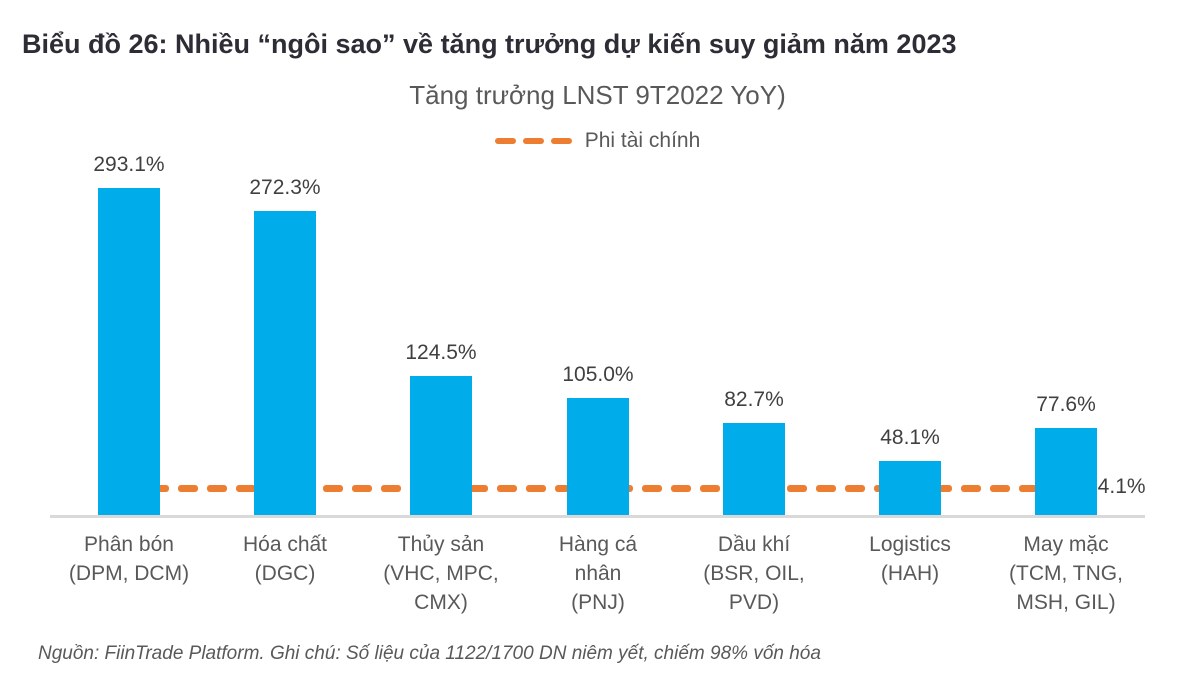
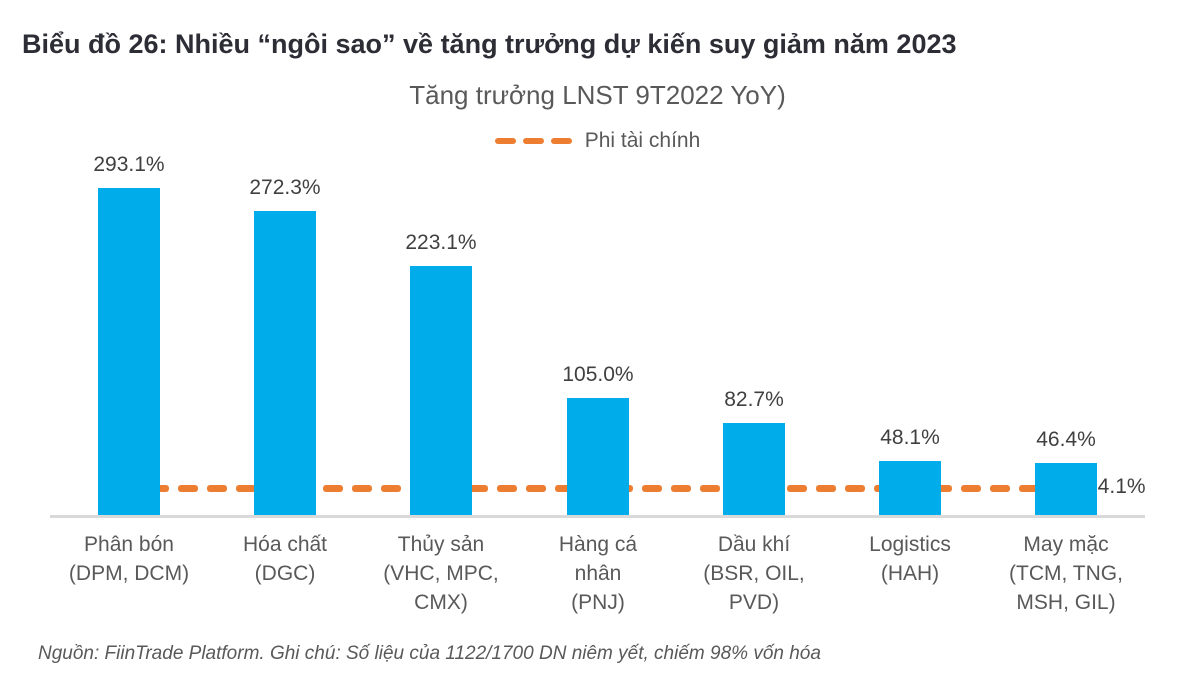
Thủy sản (VHC, MPC, CMX): 124.5% -> 223.1%
May mặc (TCM, TNG, MSH, GIL): 77.6% -> 46.4%
